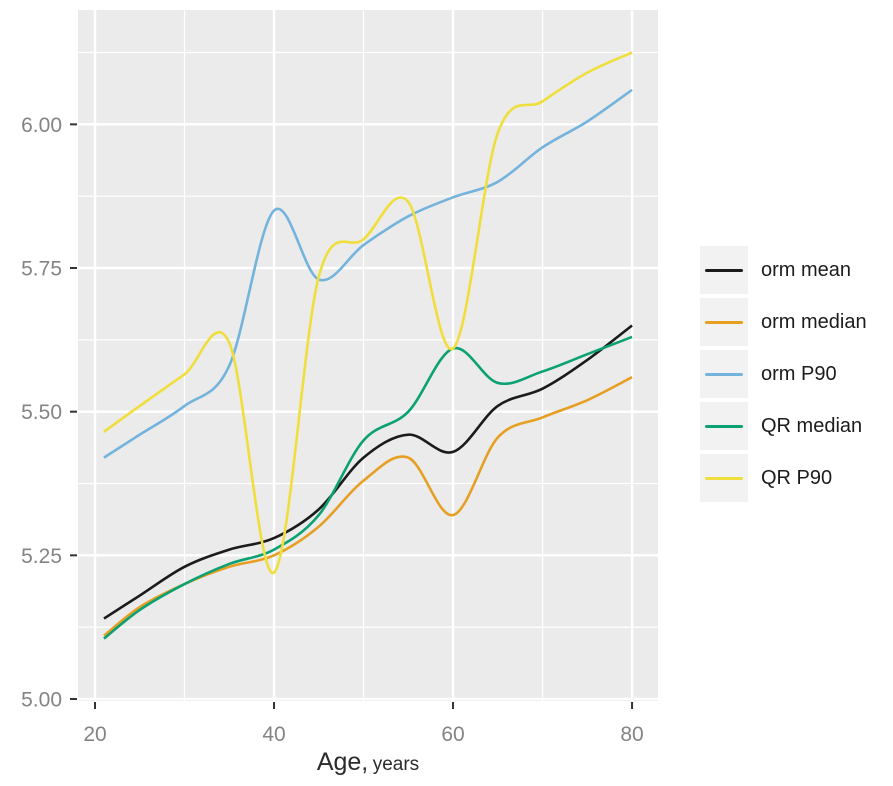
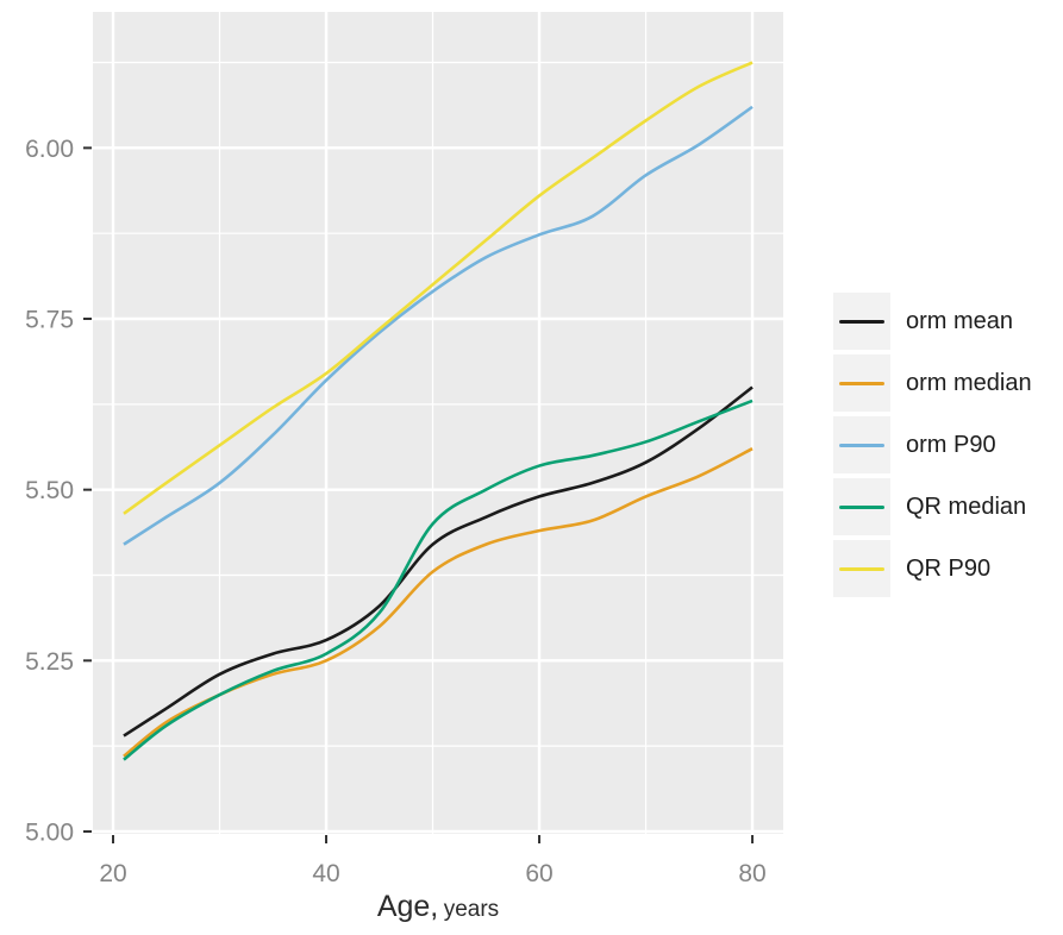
orm P90/40: 5.85 -> 5.66
QR P90/40: 5.22 -> 5.67
orm mean/60: 5.43 -> 5.49
orm median/60: 5.32 -> 5.44
QR median/60: 5.61 -> 5.54
QR P90/60: 5.61 -> 5.93
